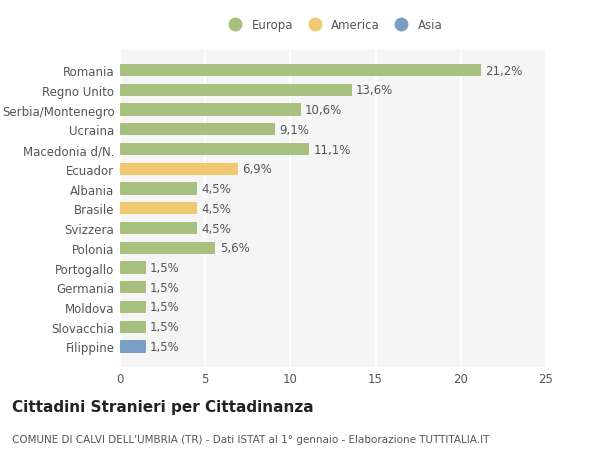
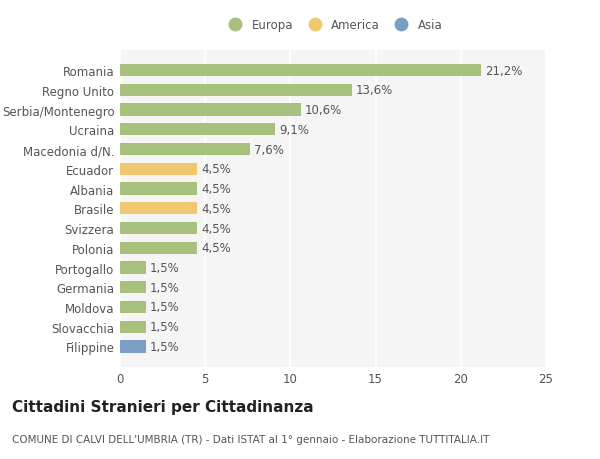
Macedonia d/N.: 11,1% -> 7,6%
Ecuador: 6,9% -> 4,5%
Polonia: 5,6% -> 4,5%
